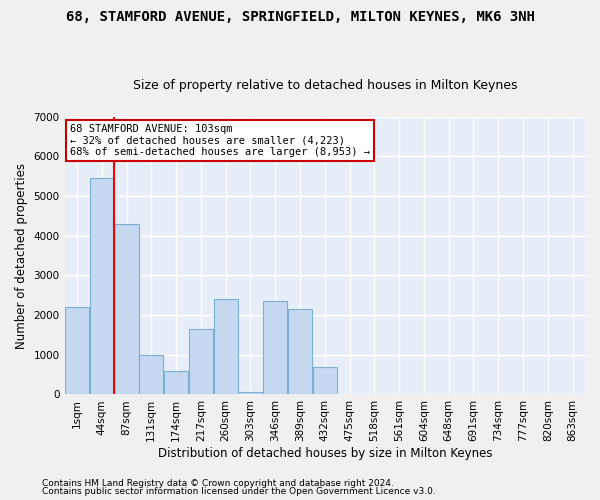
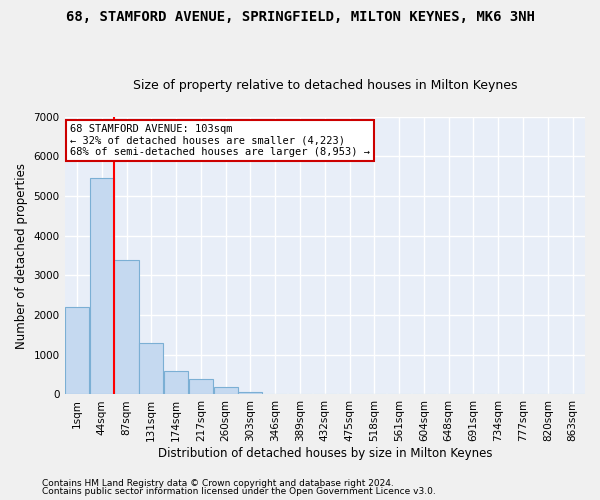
87sqm: 4300 -> 3400
131sqm: 1000 -> 1300
217sqm: 1650 -> 380
260sqm: 2400 -> 200
346sqm: 2350 -> 20
389sqm: 2150 -> 0
432sqm: 700 -> 0
